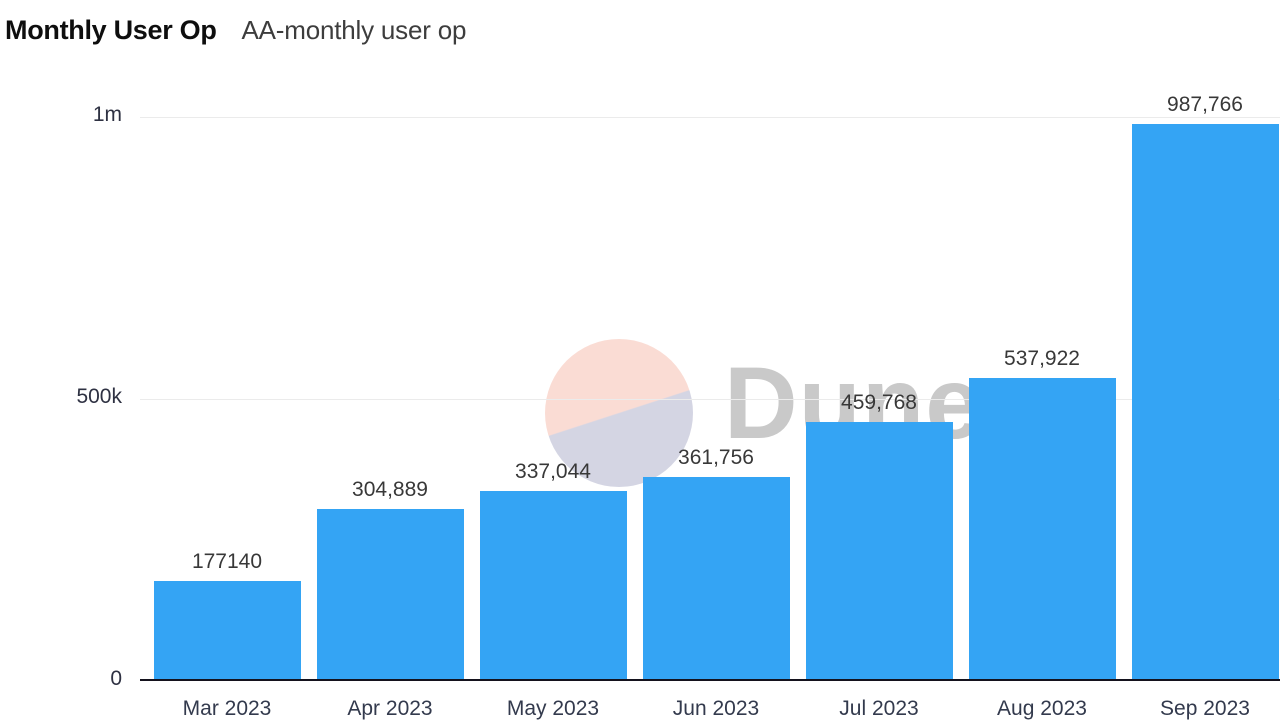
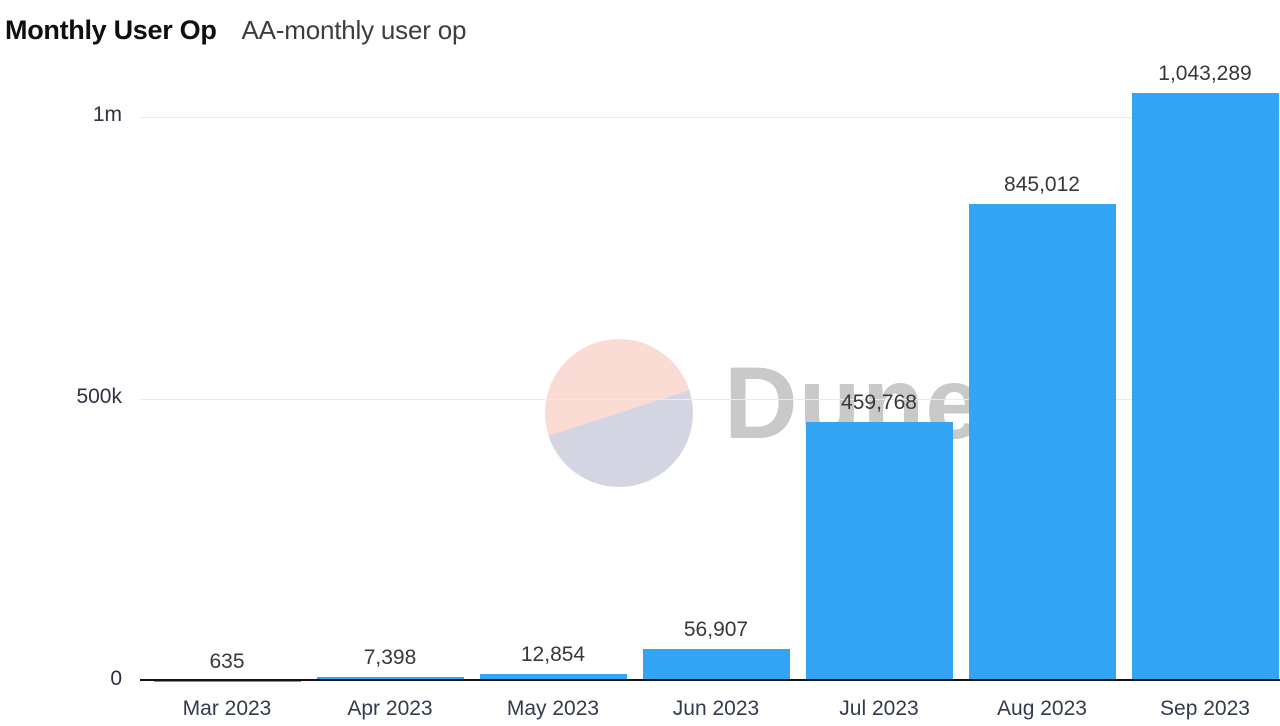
Mar 2023: 177140 -> 635
Apr 2023: 304,889 -> 7,398
May 2023: 337,044 -> 12,854
Jun 2023: 361,756 -> 56,907
Aug 2023: 537,922 -> 845,012
Sep 2023: 987,766 -> 1,043,289
